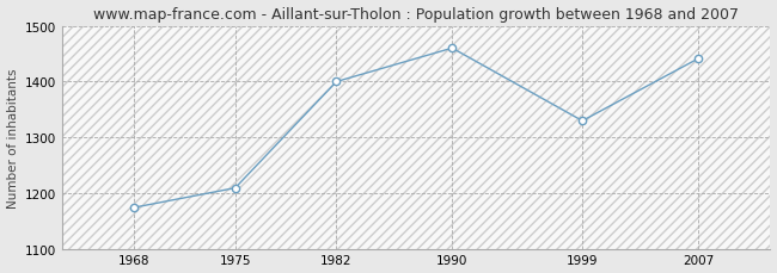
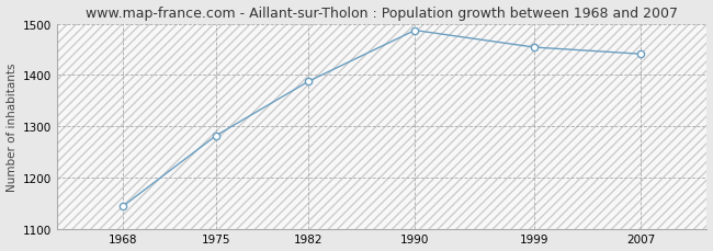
1968: 1175 -> 1145
1975: 1210 -> 1282
1982: 1400 -> 1388
1990: 1460 -> 1487
1999: 1330 -> 1454
